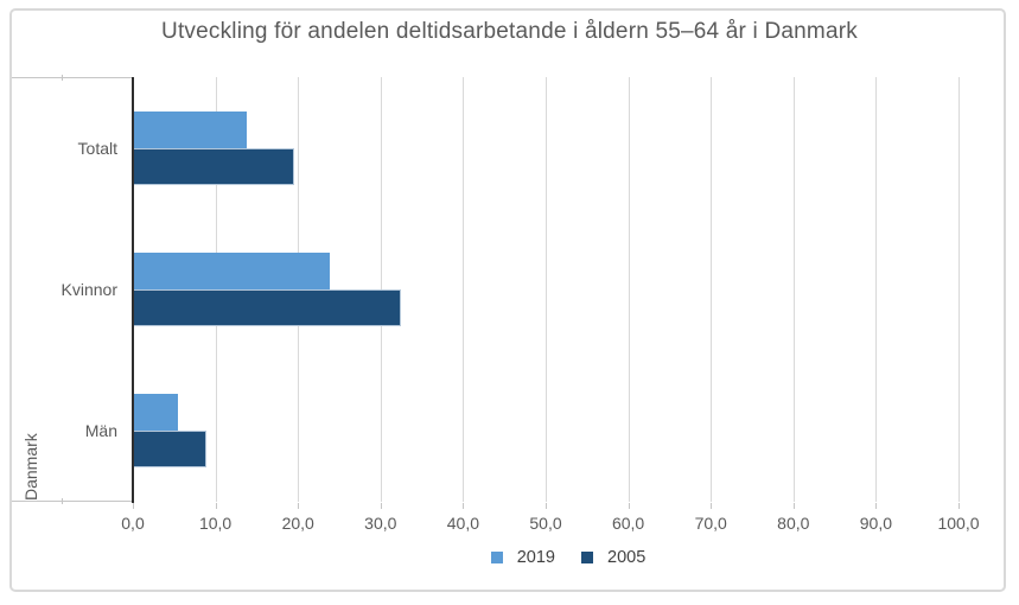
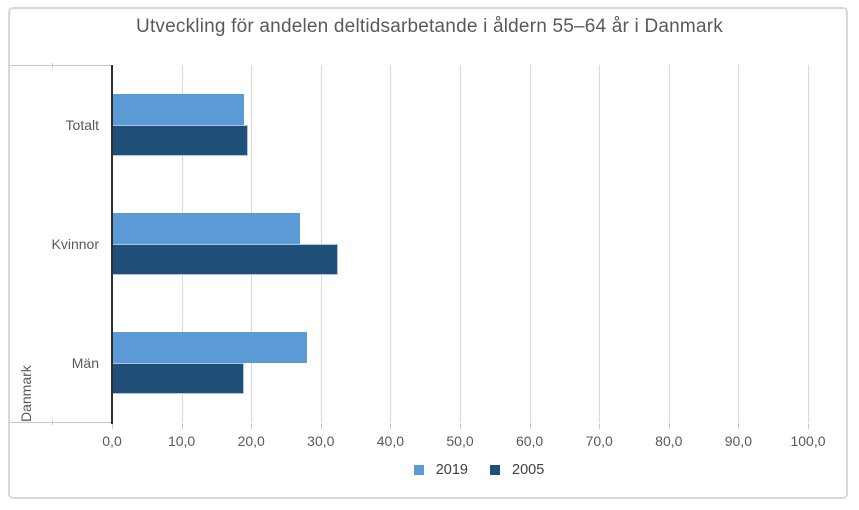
2019/Totalt: 14 -> 19
2019/Kvinnor: 24 -> 27
2019/Män: 6 -> 28
2005/Män: 9 -> 19
